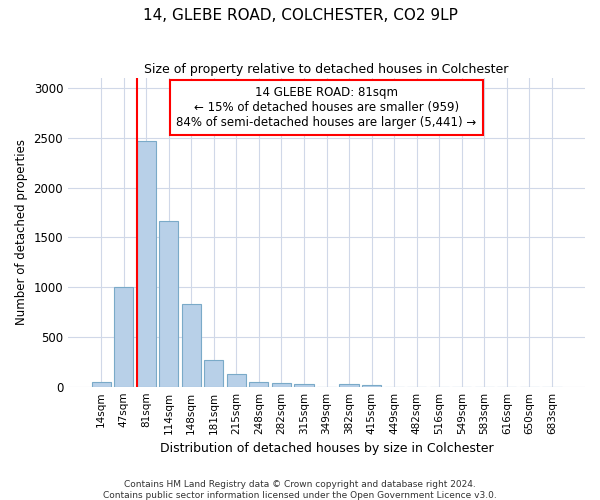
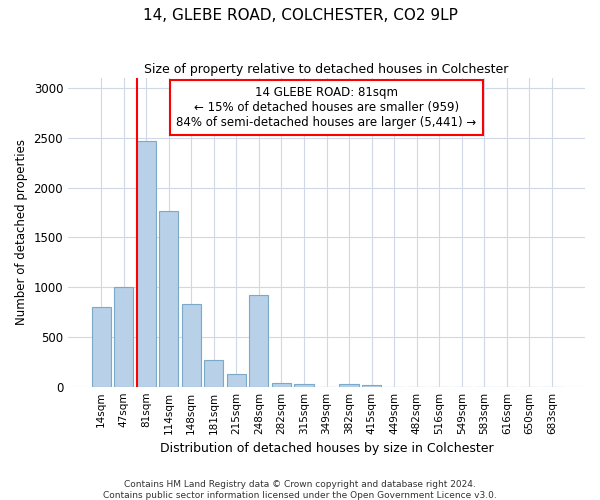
14sqm: 50 -> 800
114sqm: 1660 -> 1760
248sqm: 50 -> 920
